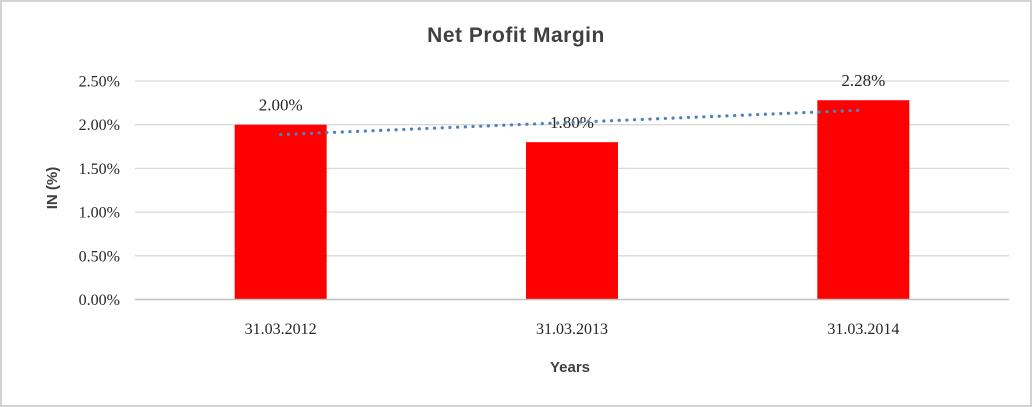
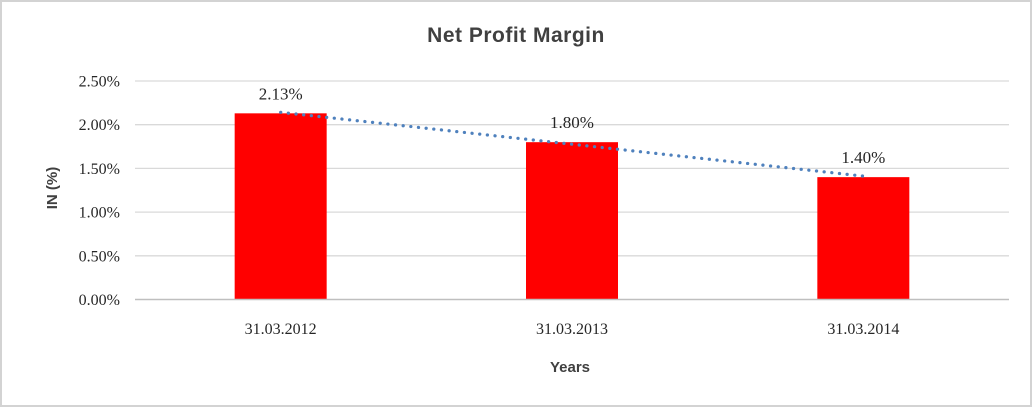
31.03.2012: 2.00% -> 2.13%
31.03.2014: 2.28% -> 1.40%
